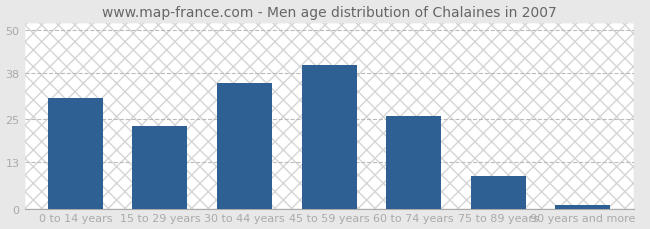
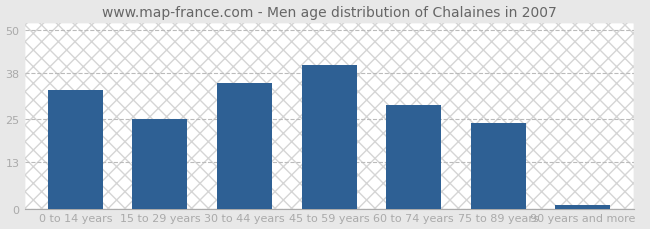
0 to 14 years: 31 -> 33
15 to 29 years: 23 -> 25
60 to 74 years: 26 -> 29
75 to 89 years: 9 -> 24
